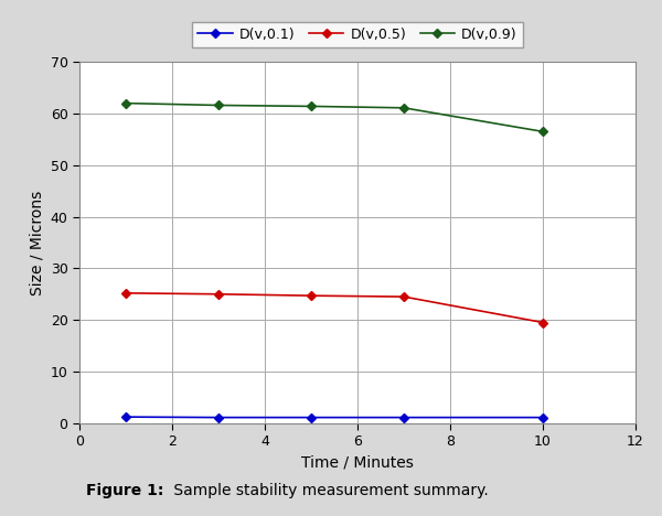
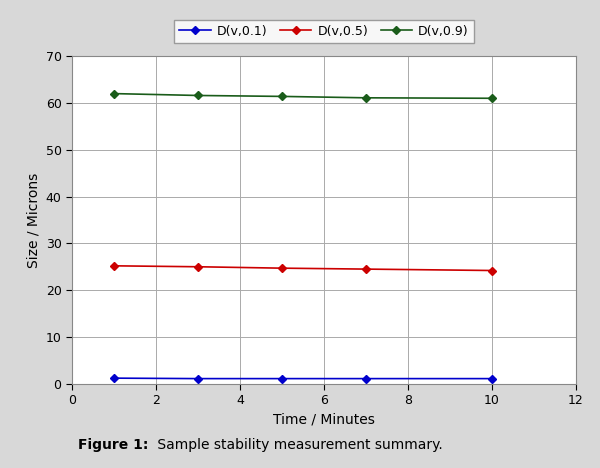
D(v,0.5)/10: 19.5 -> 24.2
D(v,0.9)/10: 56.5 -> 61.0
